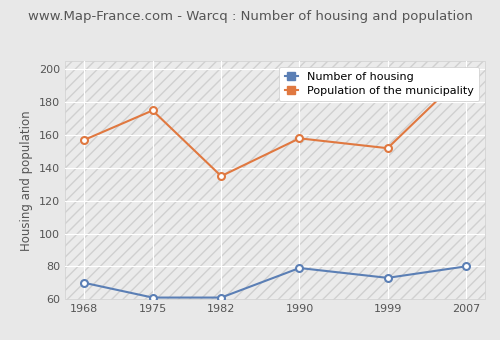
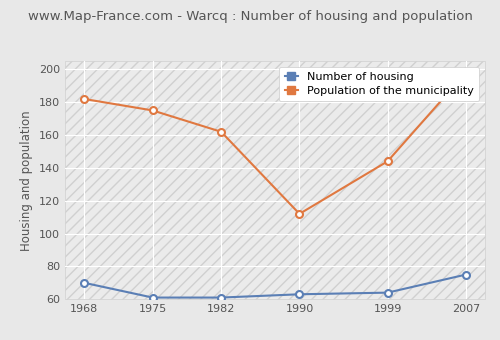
Population of the municipality/1968: 157 -> 182
Population of the municipality/1982: 135 -> 162
Number of housing/1990: 79 -> 63
Population of the municipality/1990: 158 -> 112
Number of housing/1999: 73 -> 64
Population of the municipality/1999: 152 -> 144
Number of housing/2007: 80 -> 75
